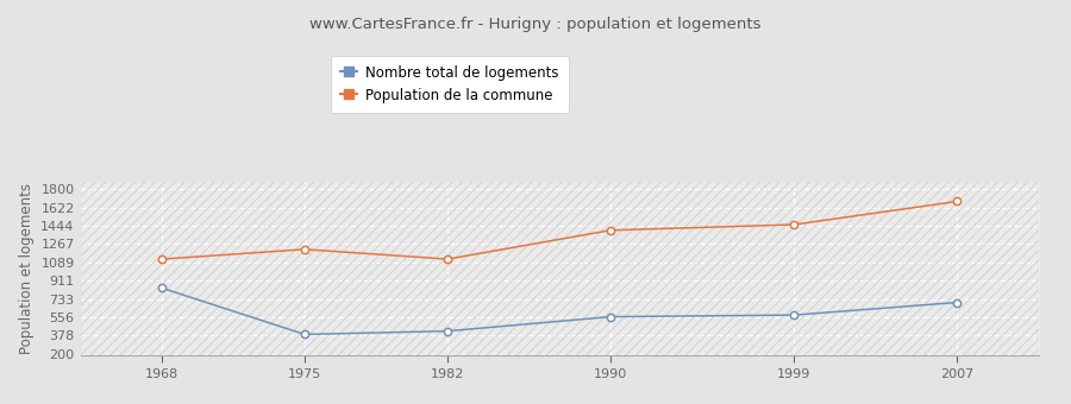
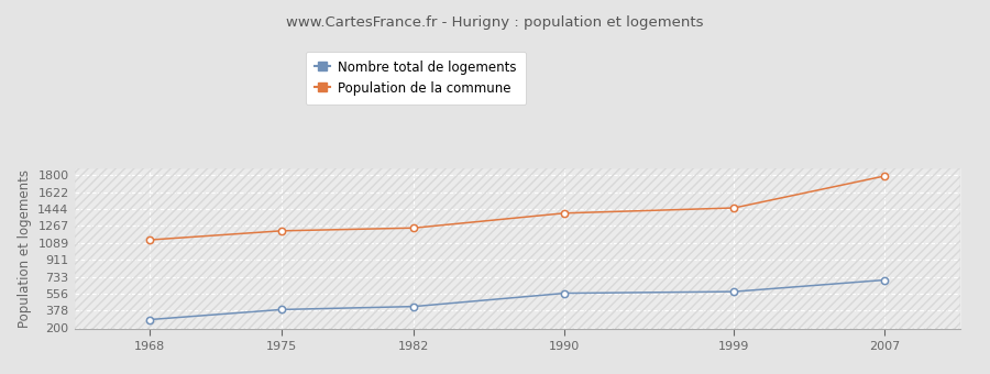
Nombre total de logements/1968: 840 -> 280
Population de la commune/1982: 1120 -> 1240
Population de la commune/2007: 1680 -> 1790
